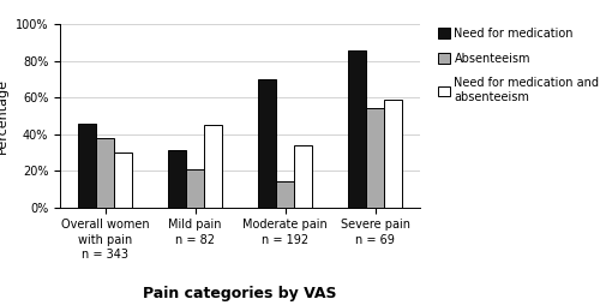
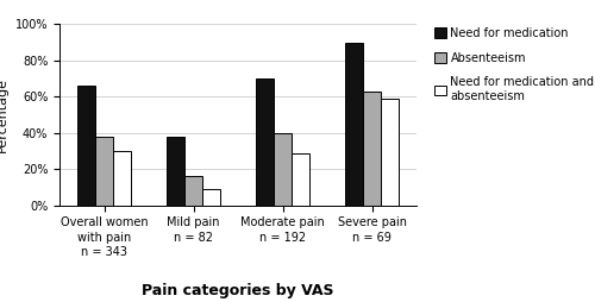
Need for medication/Overall women with pain n = 343: 46% -> 66%
Need for medication/Mild pain n = 82: 31% -> 38%
Absenteeism/Mild pain n = 82: 21% -> 16%
Need for medication and absenteeism/Mild pain n = 82: 45% -> 9%
Absenteeism/Moderate pain n = 192: 14% -> 40%
Need for medication and absenteeism/Moderate pain n = 192: 34% -> 29%
Need for medication/Severe pain n = 69: 86% -> 90%
Absenteeism/Severe pain n = 69: 54% -> 63%
